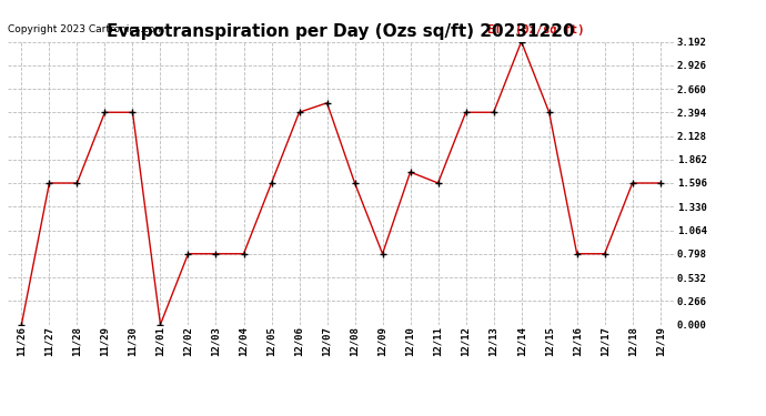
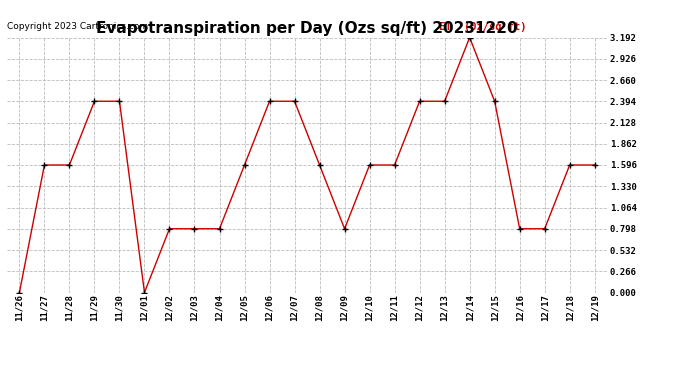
12/07: 2.50 -> 2.39
12/10: 1.72 -> 1.60
